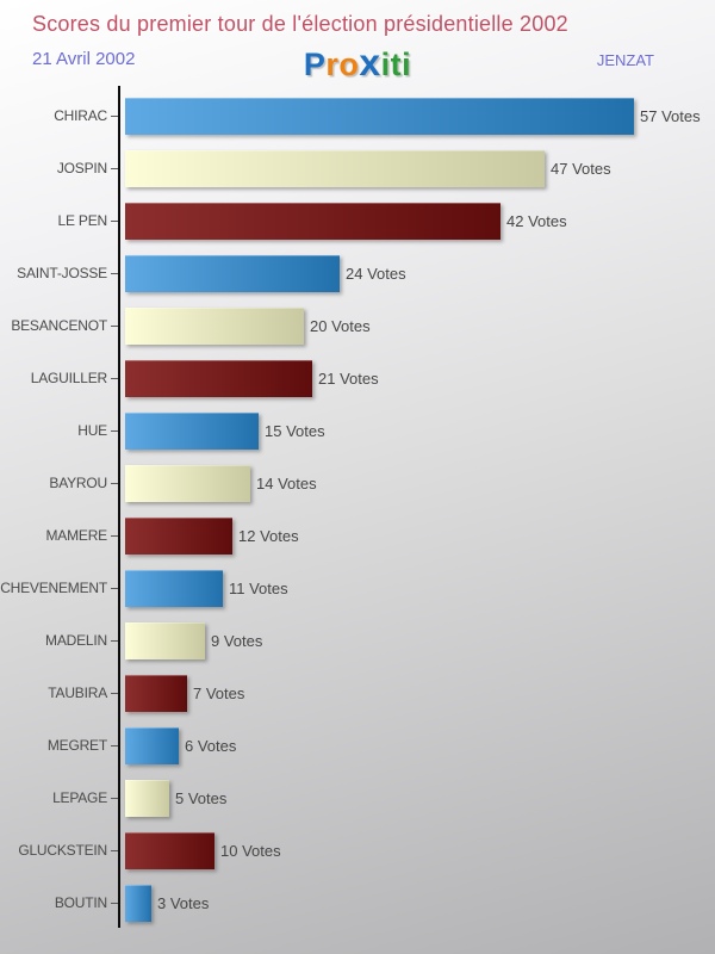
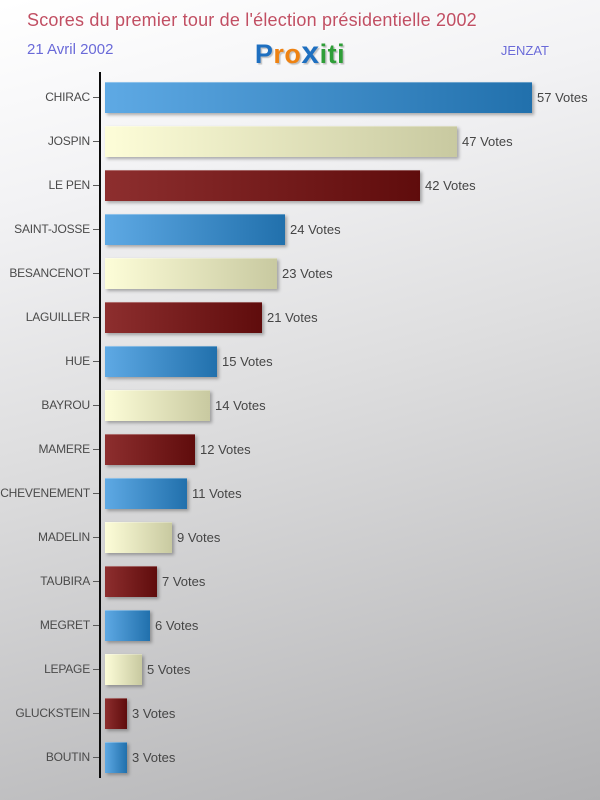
BESANCENOT: 20 -> 23
GLUCKSTEIN: 10 -> 3
